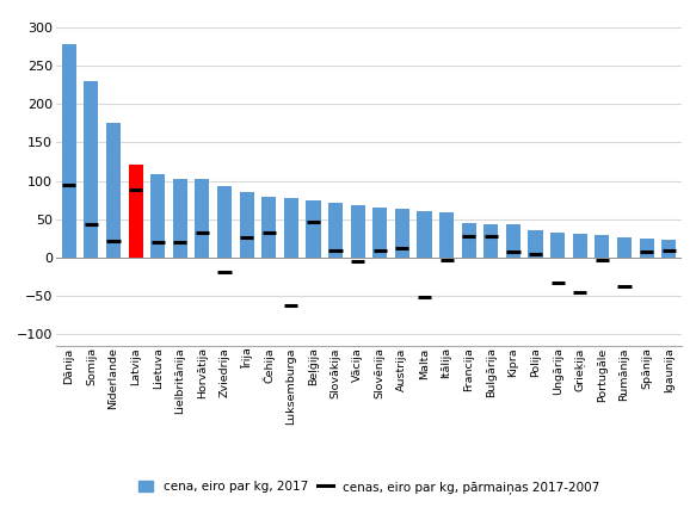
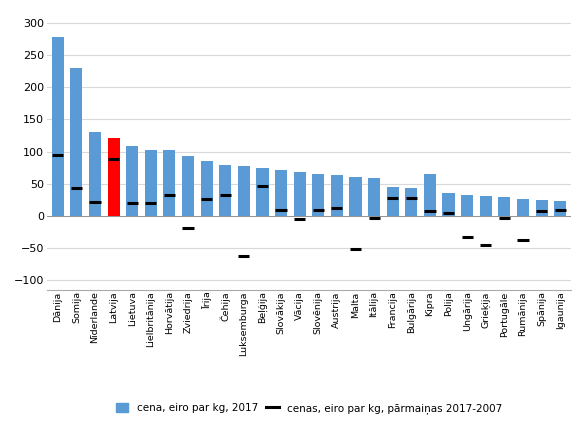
Nīderlande: 176 -> 130
Kipra: 43 -> 66
